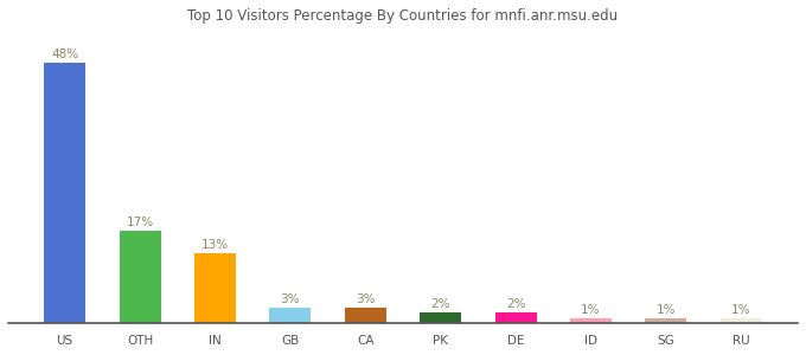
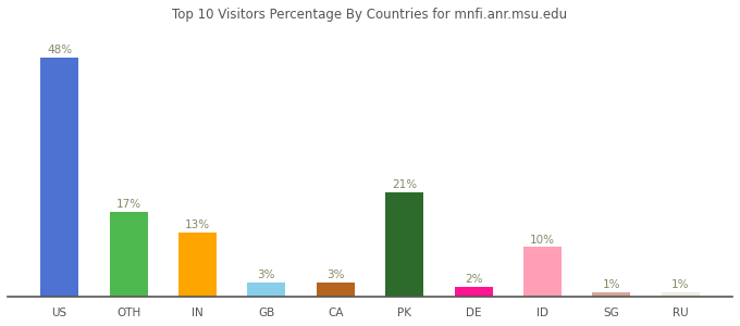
PK: 2% -> 21%
ID: 1% -> 10%
